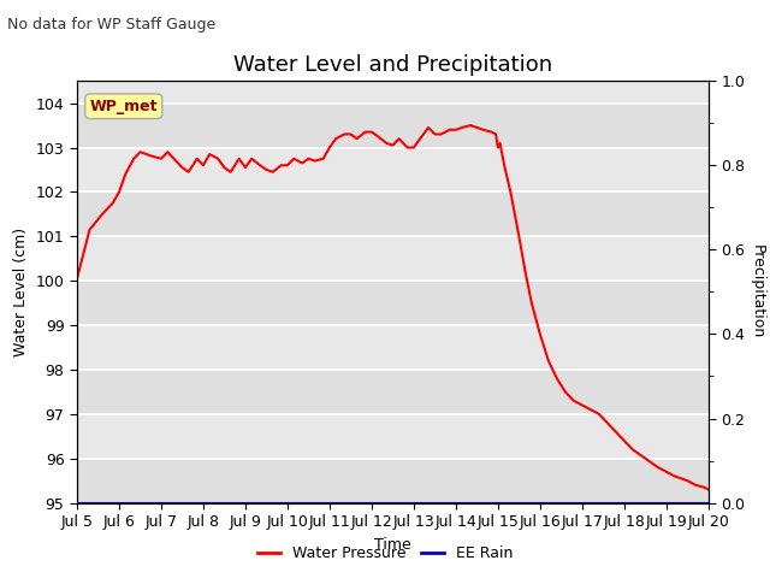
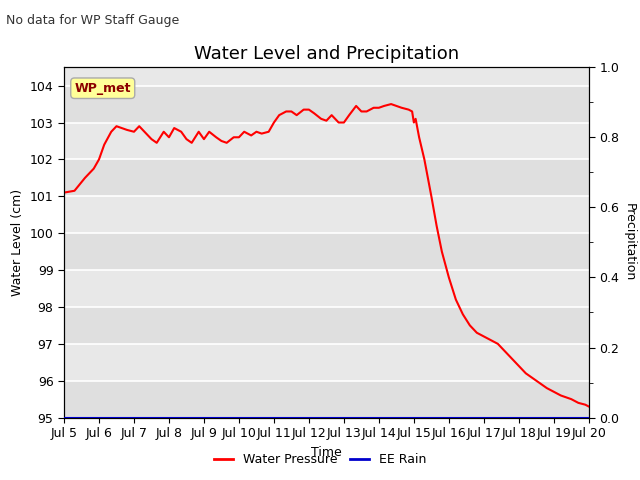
Jul 5: 100.05 -> 101.10
